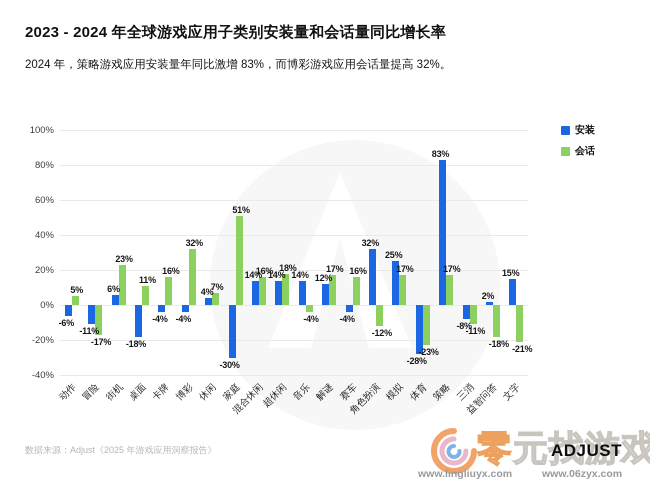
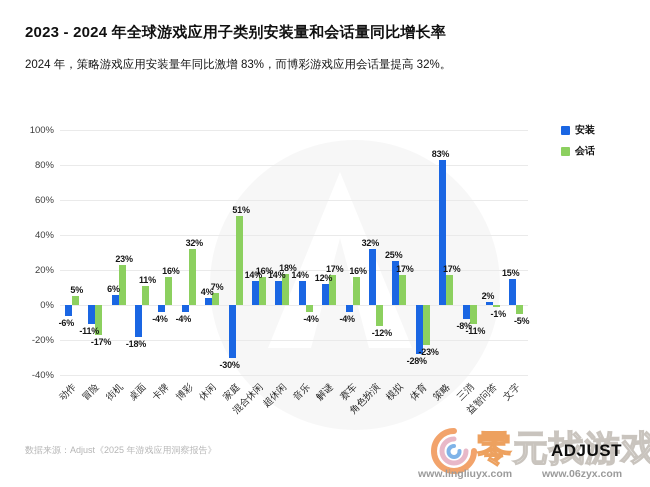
会话/益智问答: -18% -> -1%
会话/文字: -21% -> -5%
